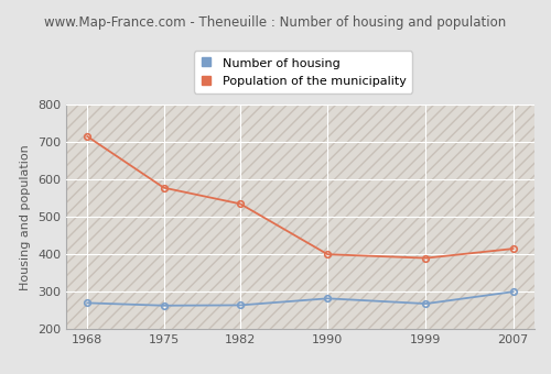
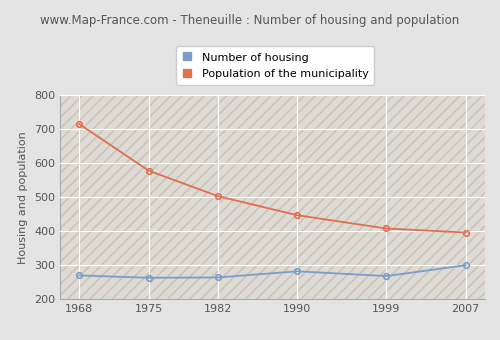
Population of the municipality/1982: 535 -> 503
Population of the municipality/1990: 400 -> 447
Population of the municipality/1999: 390 -> 408
Population of the municipality/2007: 415 -> 396
